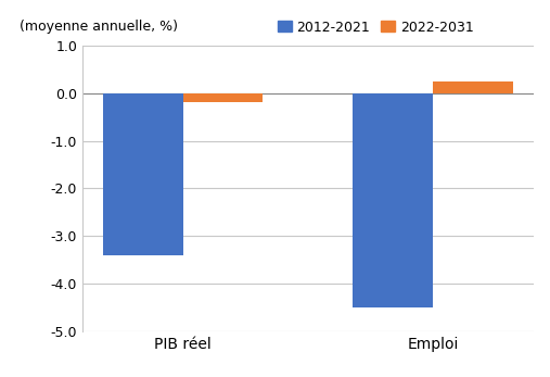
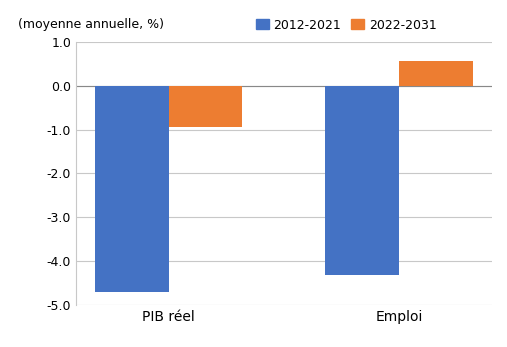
2012-2021/PIB réel: -3.4 -> -4.7
2022-2031/PIB réel: -0.20 -> -0.95
2012-2021/Emploi: -4.5 -> -4.3
2022-2031/Emploi: 0.25 -> 0.55
